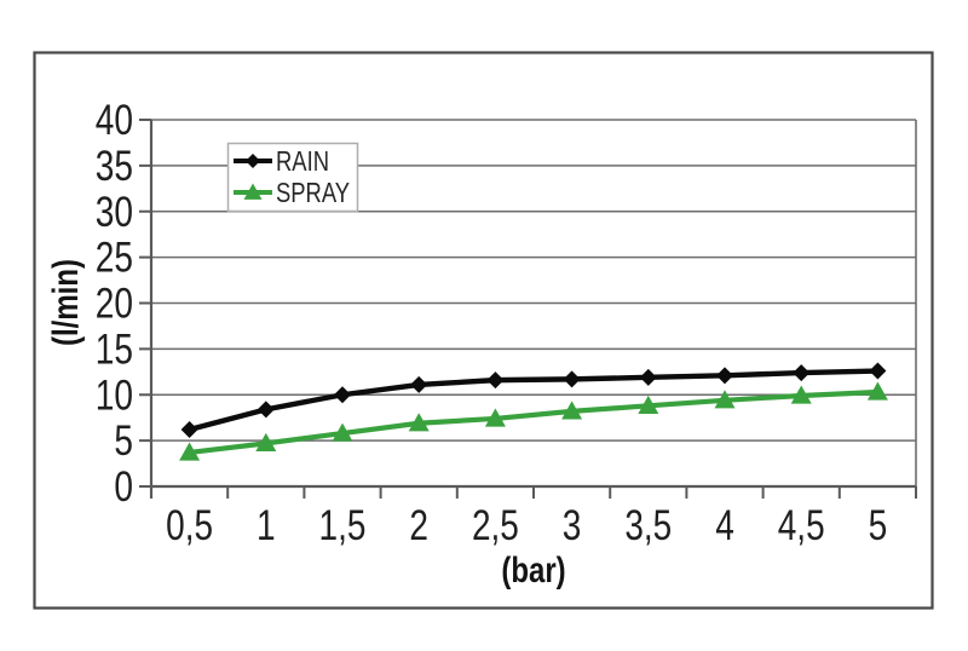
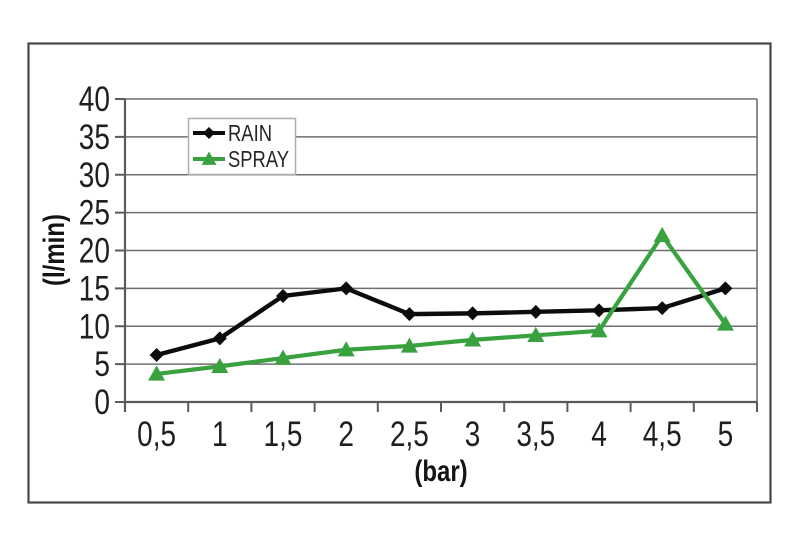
RAIN/1,5: 10 -> 14
RAIN/2: 11 -> 15
SPRAY/4,5: 10 -> 22
RAIN/5: 13 -> 15
